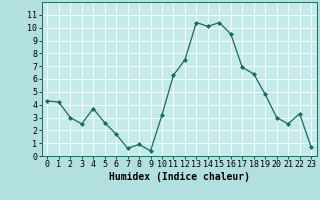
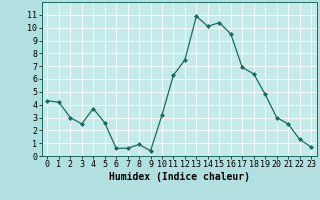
6: 1.7 -> 0.6
13: 10.4 -> 10.9
22: 3.3 -> 1.3
